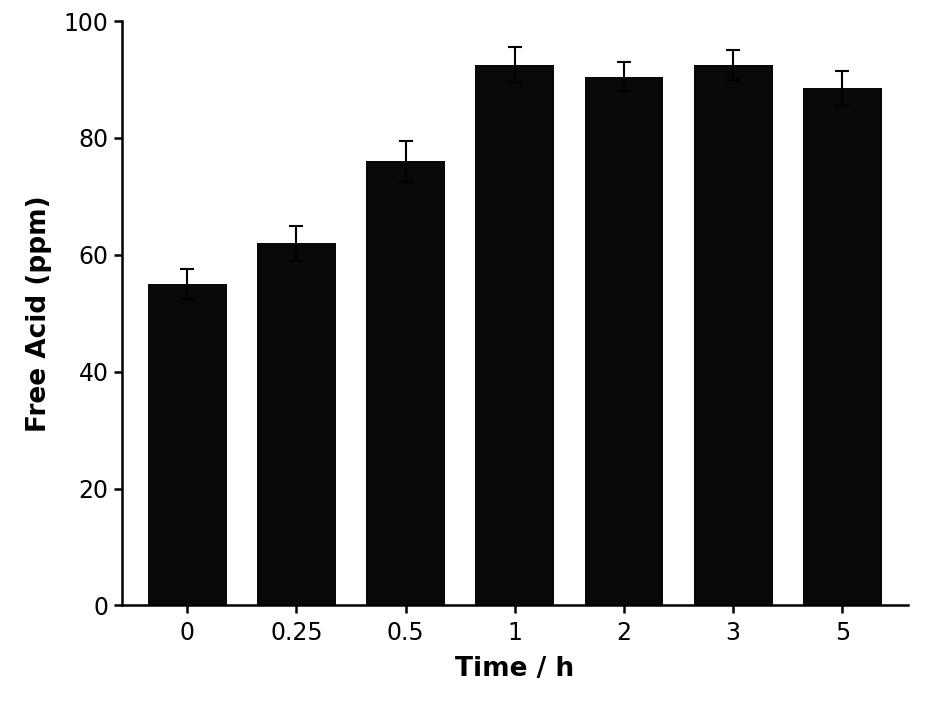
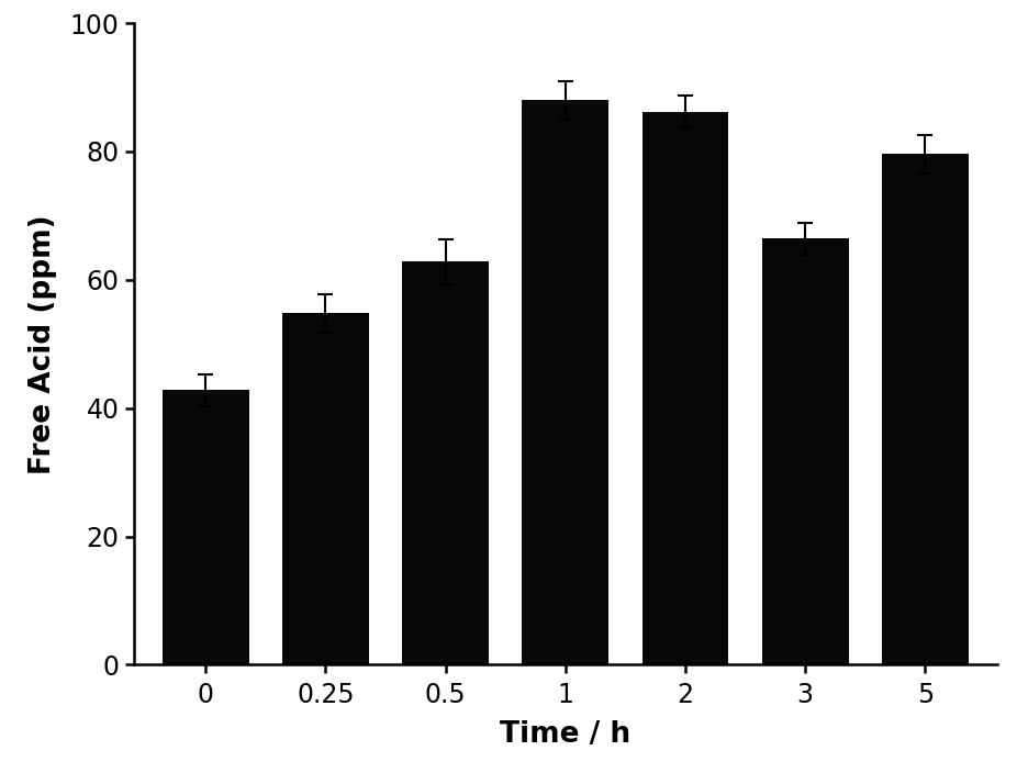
0: 55.0 -> 42.8
0.25: 62.0 -> 54.8
0.5: 76.0 -> 62.8
1: 92.5 -> 88.0
2: 90.5 -> 86.2
3: 92.5 -> 66.4
5: 88.5 -> 79.6
